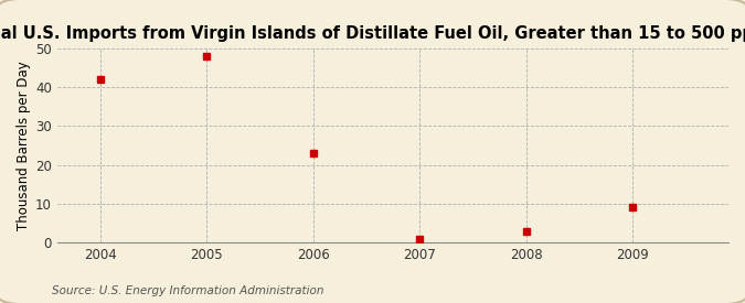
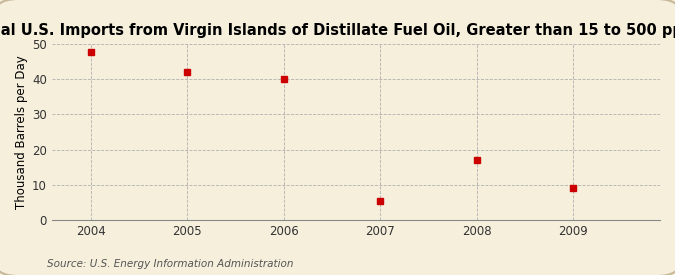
2004: 42.0 -> 47.5
2005: 47.8 -> 42.0
2006: 23.0 -> 40.0
2007: 1.0 -> 5.5
2008: 2.8 -> 17.0
